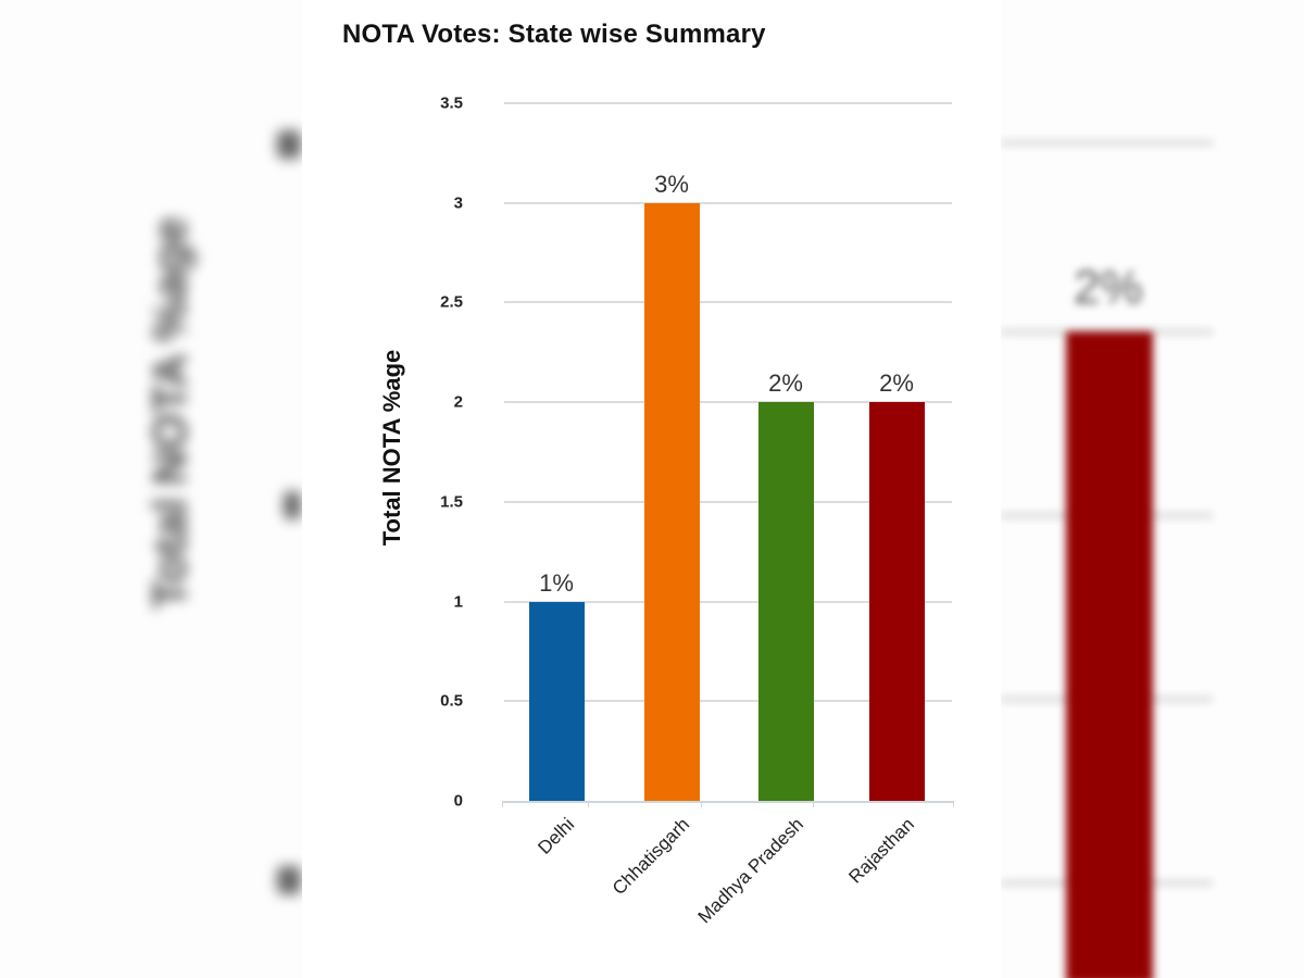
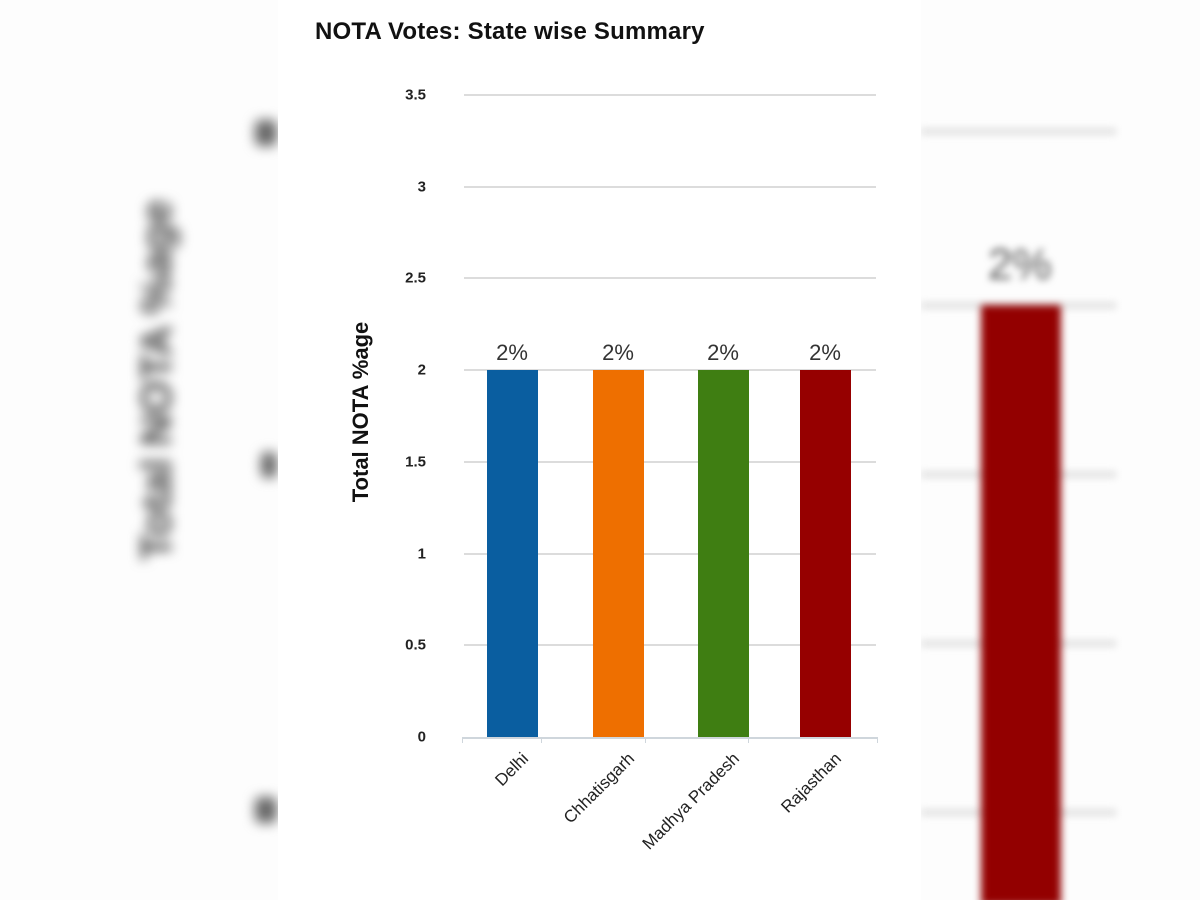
Delhi: 1% -> 2%
Chhatisgarh: 3% -> 2%
